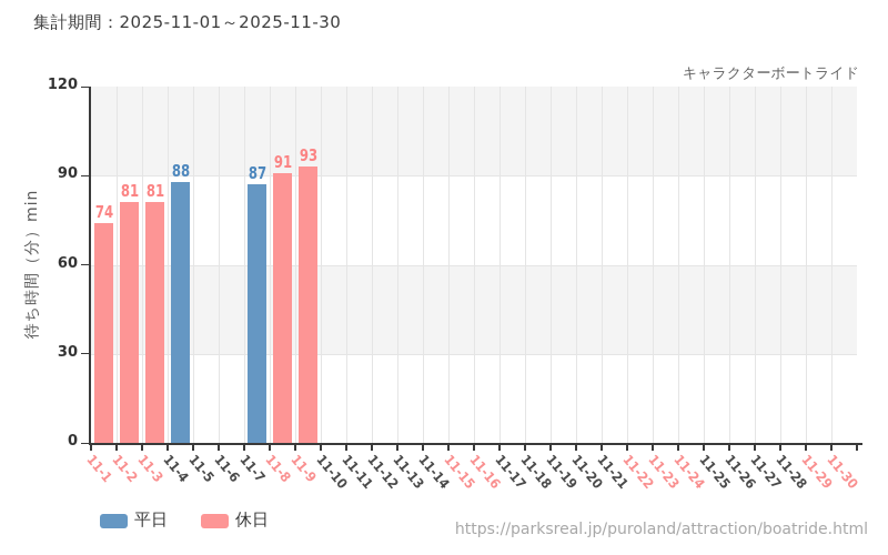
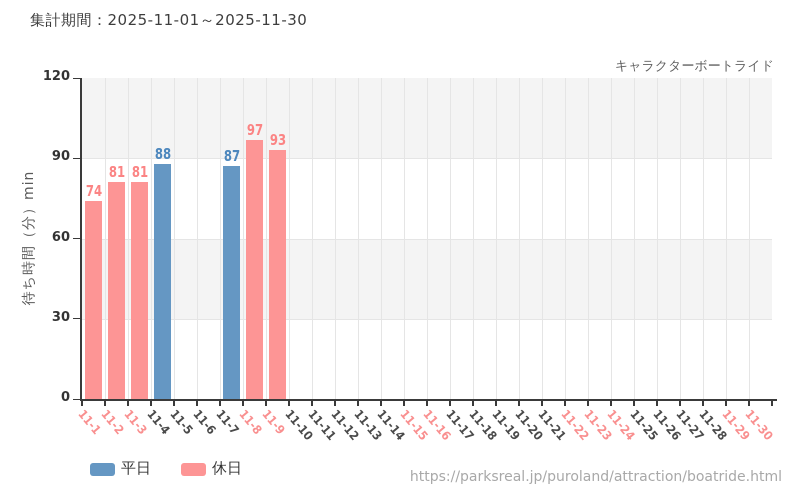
休日/11-8: 91 -> 97
